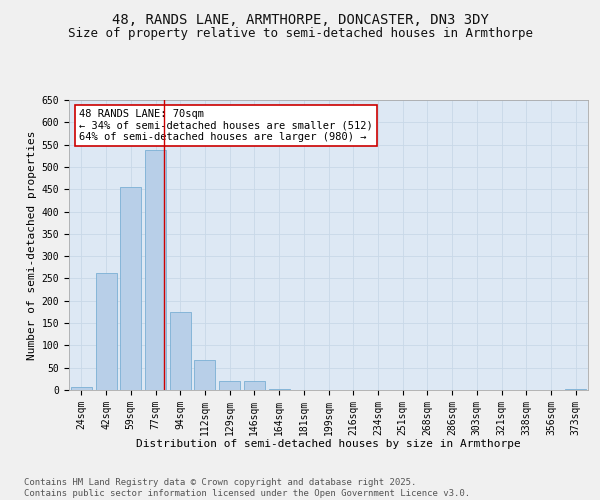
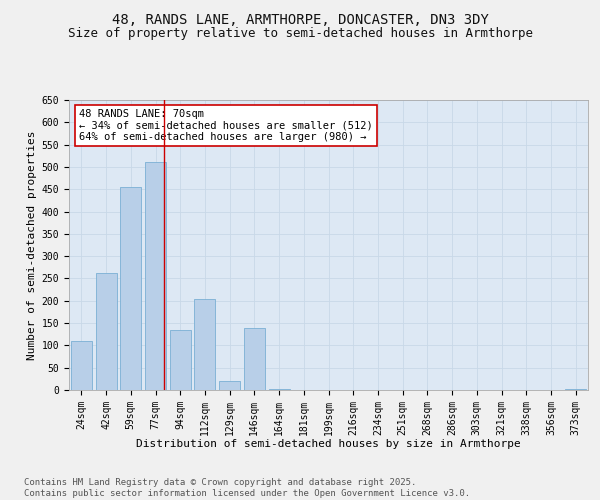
24sqm: 7 -> 110
77sqm: 537 -> 510
94sqm: 175 -> 135
112sqm: 67 -> 205
146sqm: 20 -> 140
